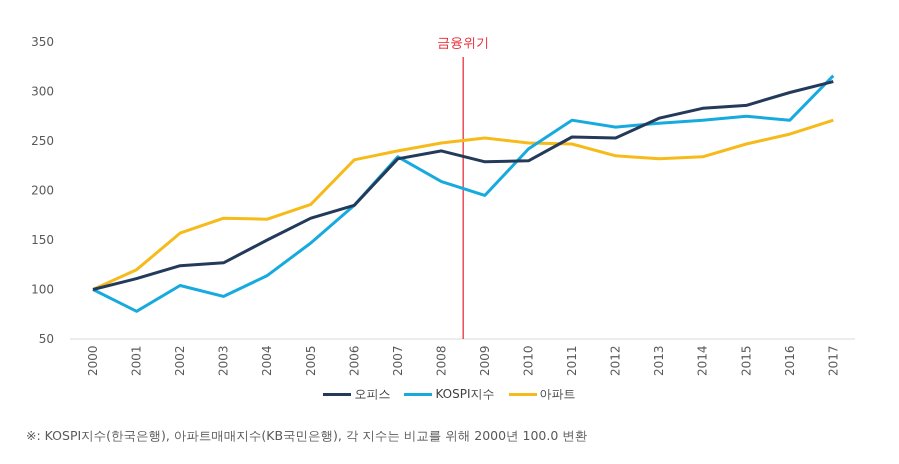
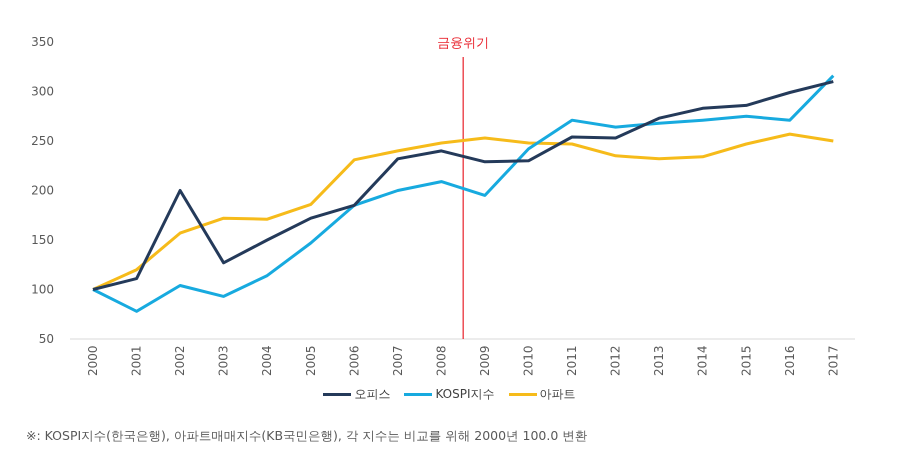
오피스/2002: 120 -> 200
KOSPI지수/2007: 230 -> 200
아파트/2017: 270 -> 250
